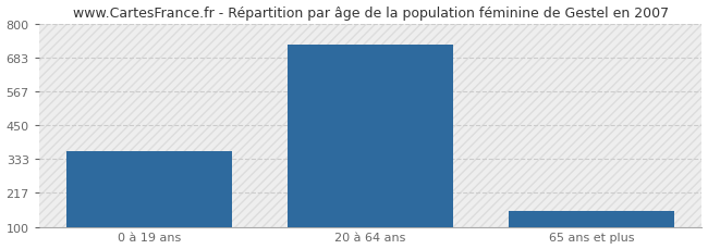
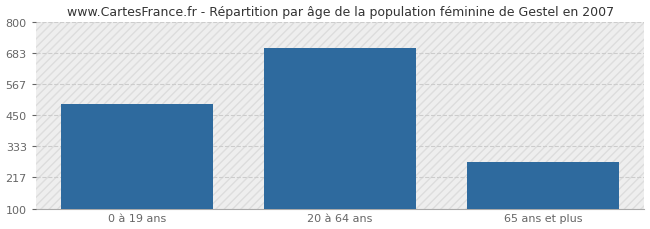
0 à 19 ans: 362 -> 490
20 à 64 ans: 727 -> 700
65 ans et plus: 155 -> 275
